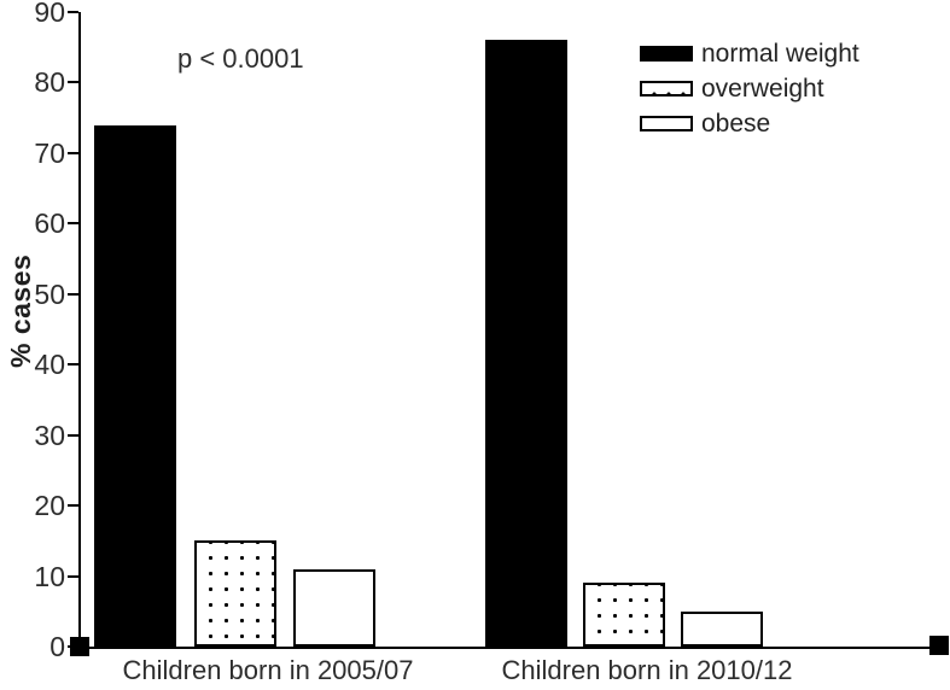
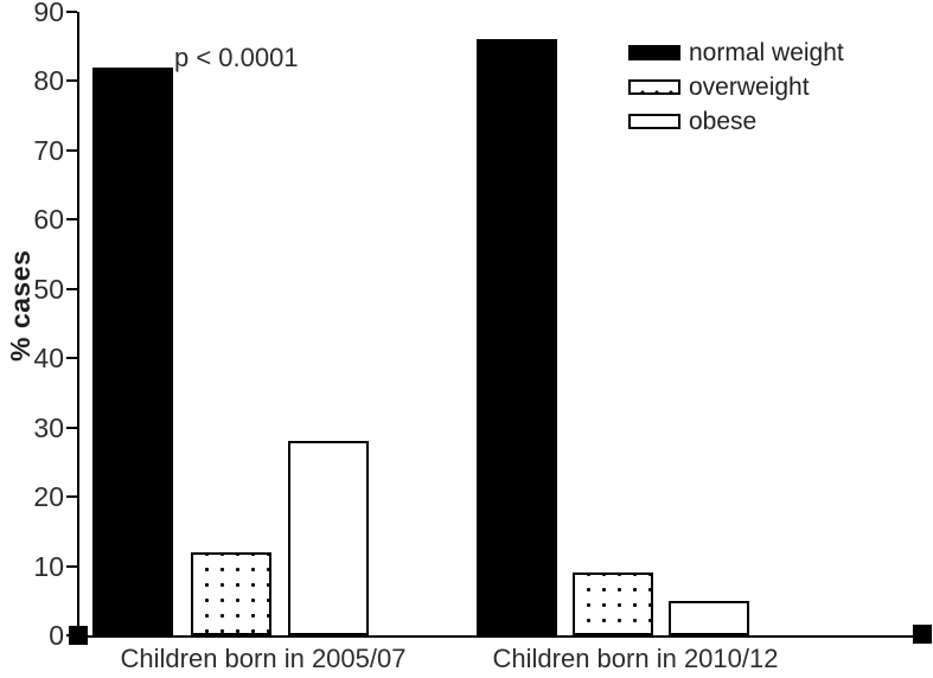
normal weight/Children born in 2005/07: 74 -> 82
overweight/Children born in 2005/07: 15 -> 12
obese/Children born in 2005/07: 11 -> 28
